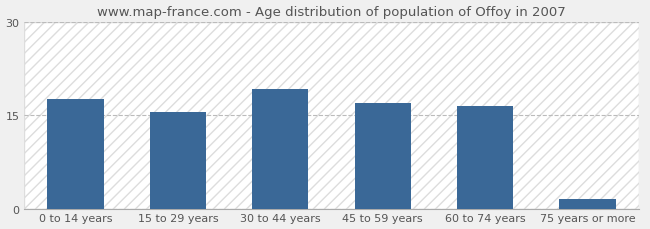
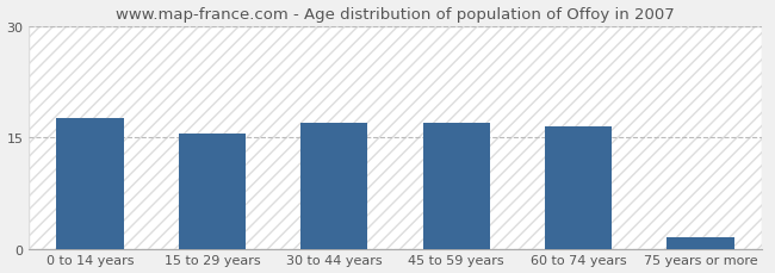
30 to 44 years: 19.2 -> 17.0
